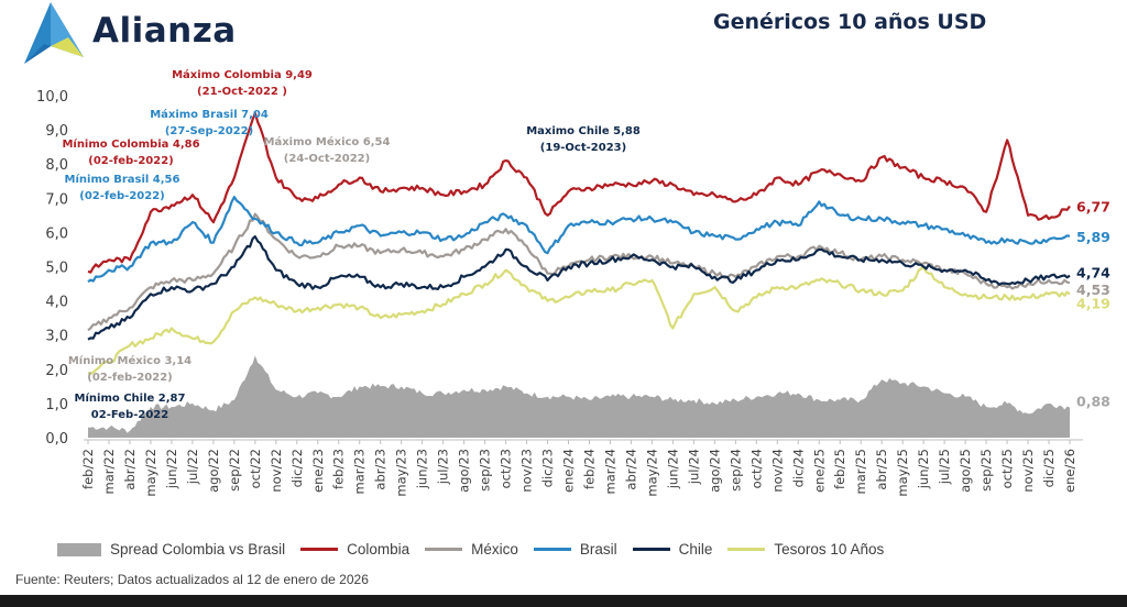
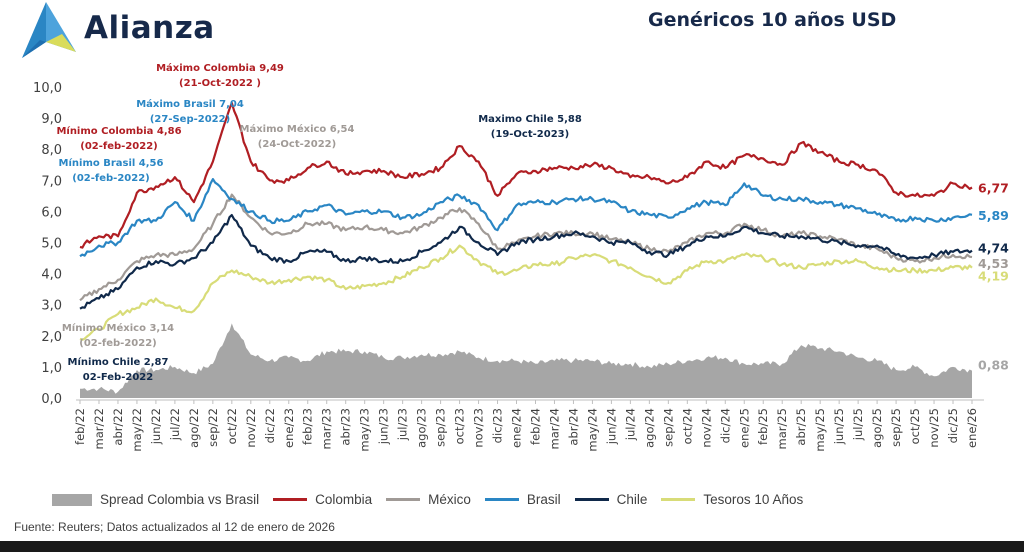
Tesoros 10 Años/jun/24: 3,2 -> 4,4
Tesoros 10 Años/ago/24: 4,4 -> 3,9
Tesoros 10 Años/jun/25: 5,0 -> 4,4
Colombia/oct/25: 8,7 -> 6,5
Colombia/dic/25: 6,4 -> 6,9
